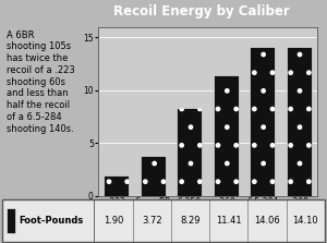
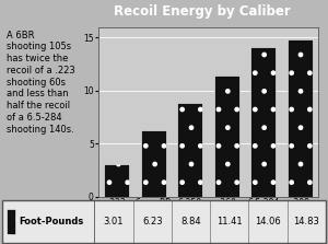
.223: 1.90 -> 3.01
6mm BR: 3.72 -> 6.23
6-250: 8.29 -> 8.84
.308: 14.10 -> 14.83
